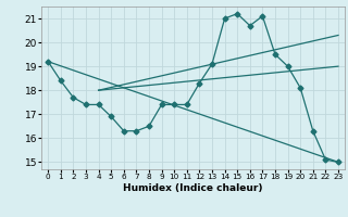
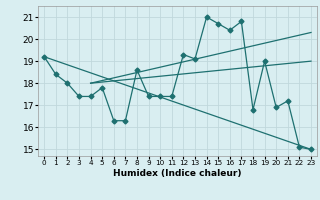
2: 17.7 -> 18.0
5: 16.9 -> 17.8
8: 16.5 -> 18.6
12: 18.3 -> 19.3
15: 21.2 -> 20.7
16: 20.7 -> 20.4
17: 21.1 -> 20.8
18: 19.5 -> 16.8
20: 18.1 -> 16.9
21: 16.3 -> 17.2
